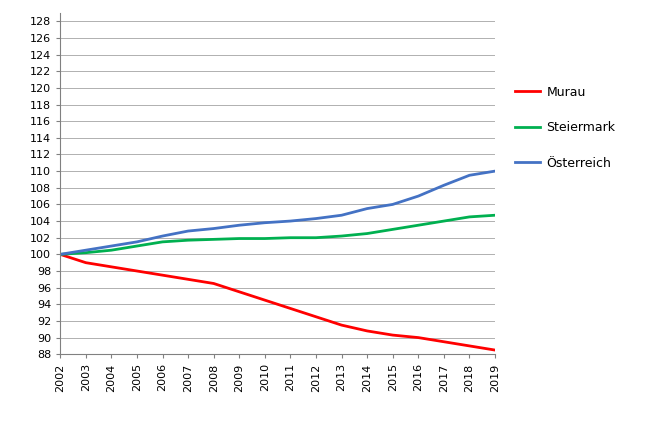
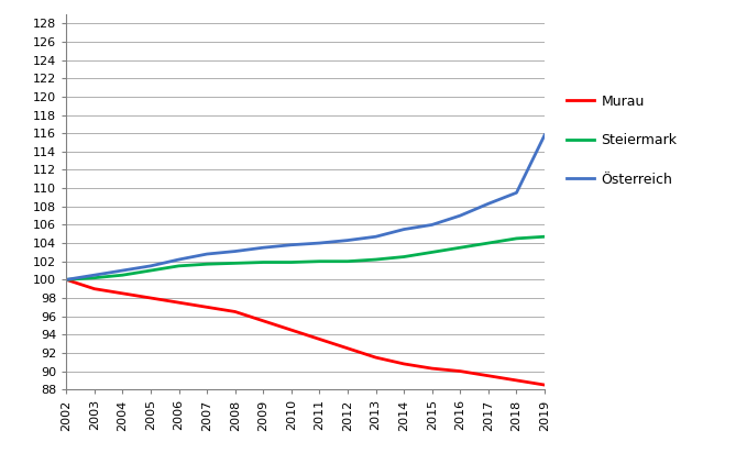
Österreich/2019: 110.0 -> 115.8
